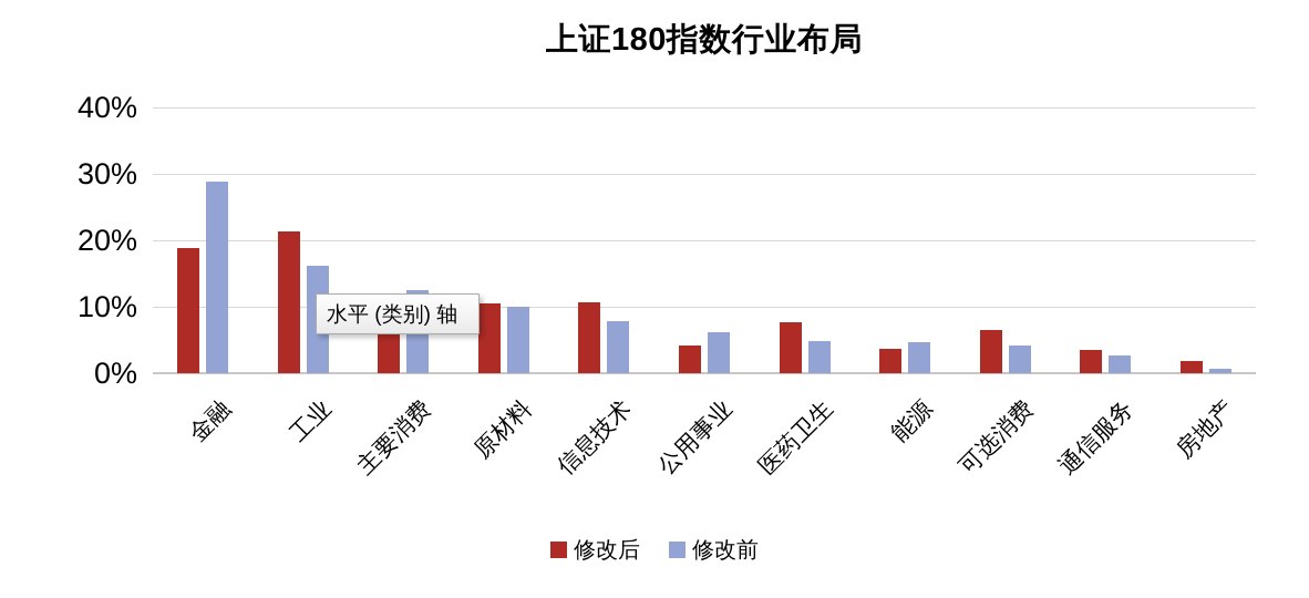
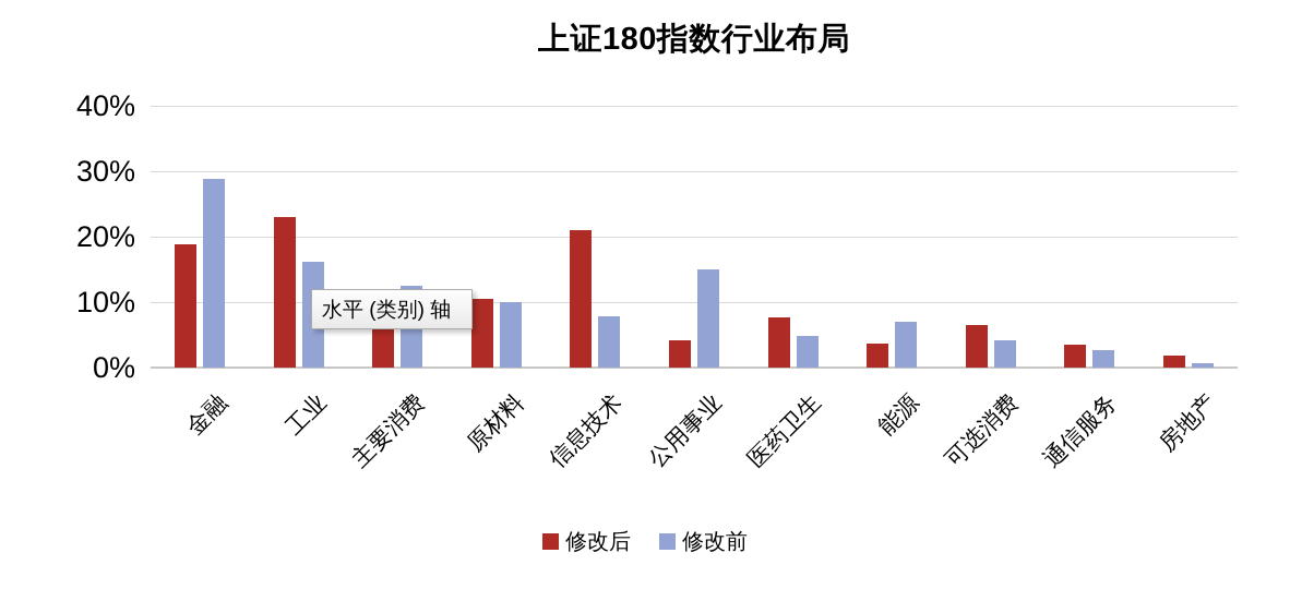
修改后/工业: 21% -> 23%
修改后/信息技术: 11% -> 21%
修改前/公用事业: 6% -> 15%
修改前/能源: 5% -> 7%
